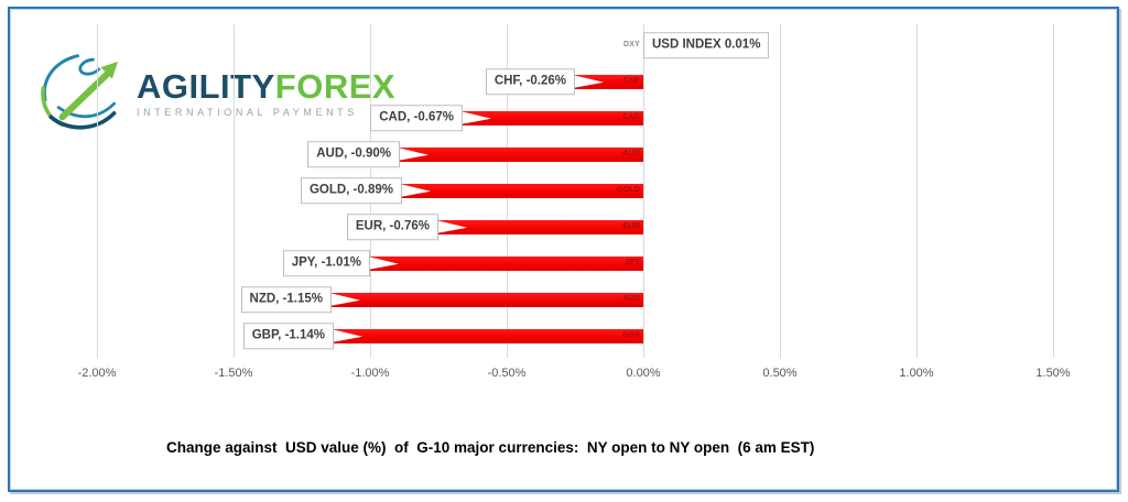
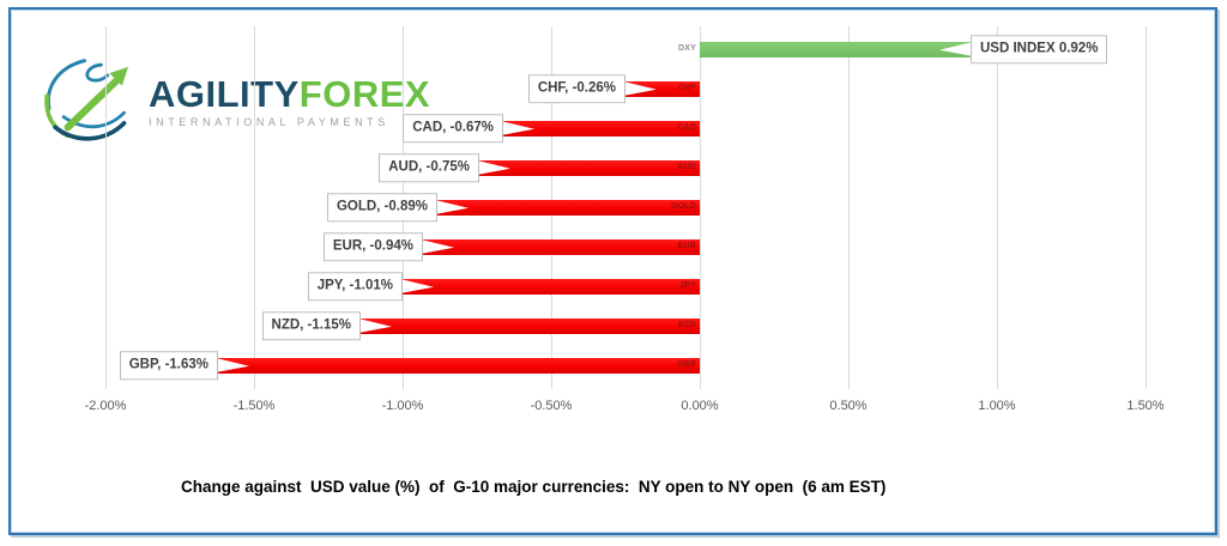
DXY: 0.01% -> 0.92%
AUD: -0.90% -> -0.75%
EUR: -0.76% -> -0.94%
GBP: -1.14% -> -1.63%
